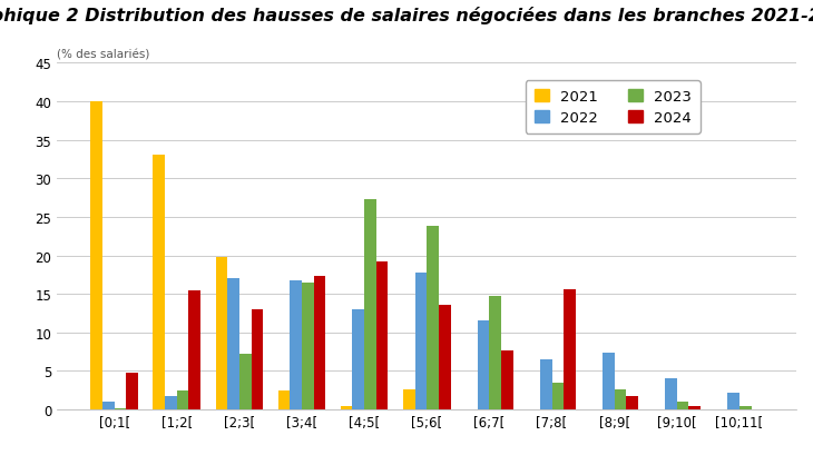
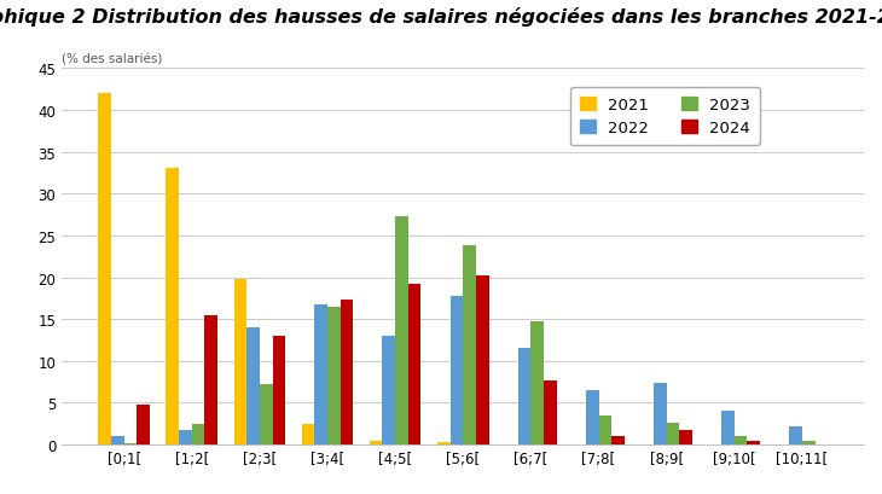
2021/[0;1[: 40.0 -> 42.0
2022/[2;3[: 17.0 -> 14.0
2021/[5;6[: 2.6 -> 0.3
2024/[5;6[: 13.6 -> 20.2
2024/[7;8[: 15.6 -> 1.0
